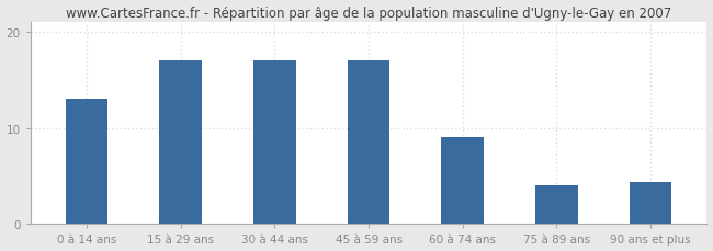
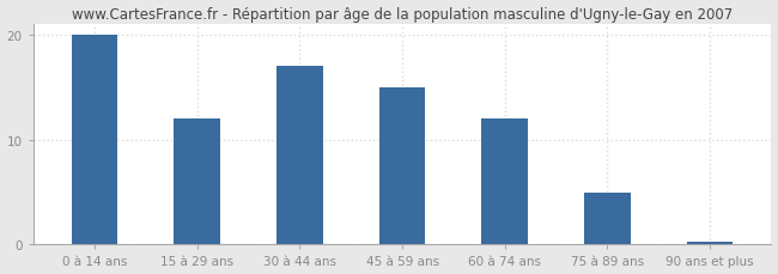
0 à 14 ans: 13.0 -> 20.0
15 à 29 ans: 17.0 -> 12.0
45 à 59 ans: 17.0 -> 15.0
60 à 74 ans: 9.0 -> 12.0
75 à 89 ans: 4.0 -> 5.0
90 ans et plus: 4.4 -> 0.3
